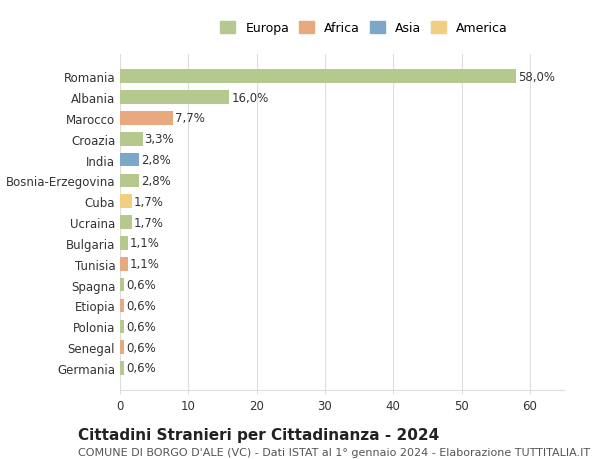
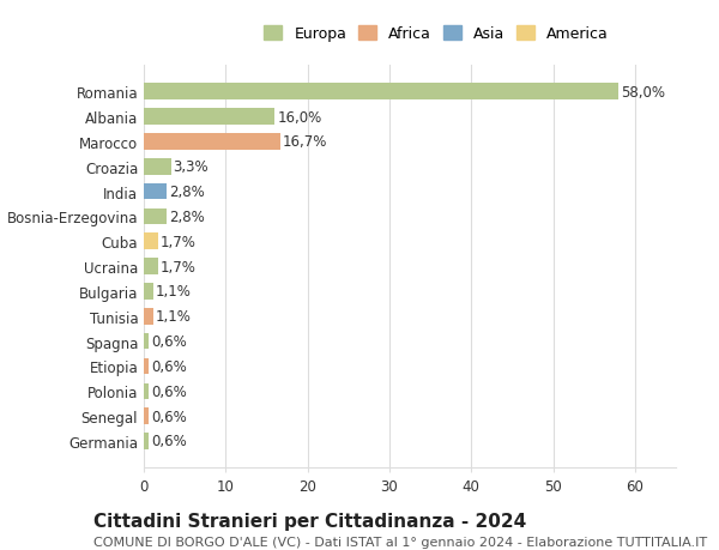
Marocco: 7,7% -> 16,7%
